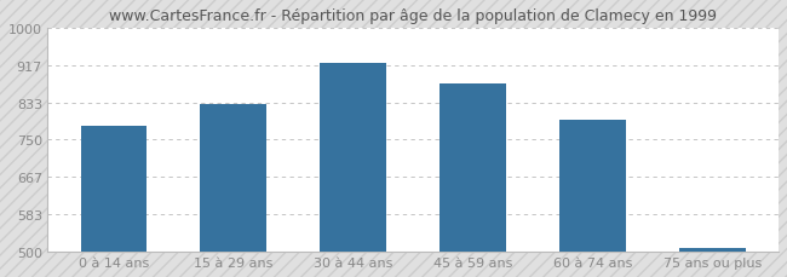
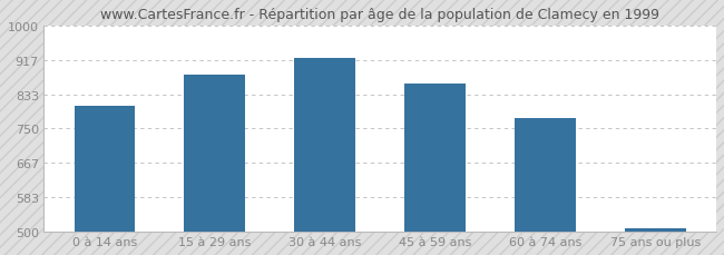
0 à 14 ans: 780 -> 805
15 à 29 ans: 830 -> 882
45 à 59 ans: 875 -> 858
60 à 74 ans: 795 -> 775
